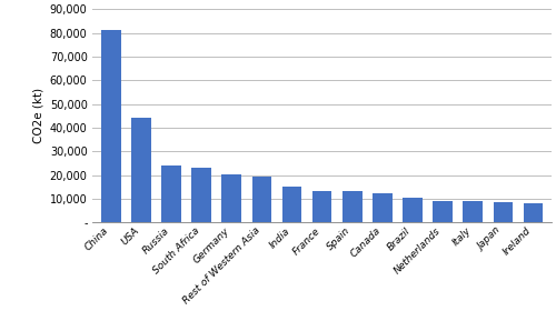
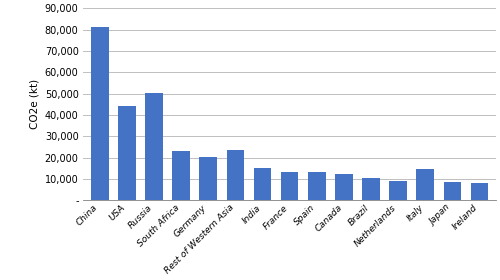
Russia: 24,000 -> 50,500
Rest of Western Asia: 19,500 -> 23,500
Italy: 9,000 -> 14,500
